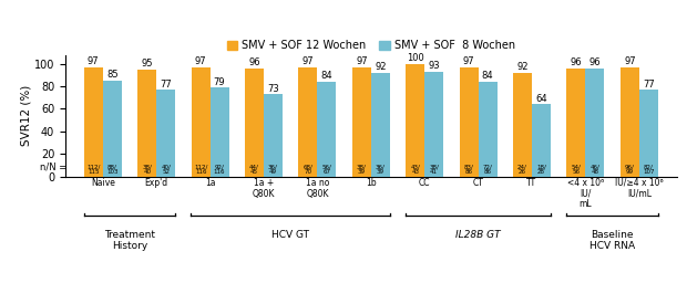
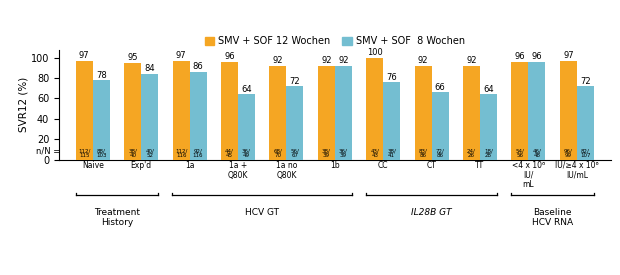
SMV + SOF 8 Wochen/Naive: 85 -> 78
SMV + SOF 8 Wochen/Exp'd: 77 -> 84
SMV + SOF 8 Wochen/1a: 79 -> 86
SMV + SOF 8 Wochen/1a + Q80K: 73 -> 64
SMV + SOF 12 Wochen/1a no Q80K: 97 -> 92
SMV + SOF 8 Wochen/1a no Q80K: 84 -> 72
SMV + SOF 12 Wochen/1b: 97 -> 92
SMV + SOF 8 Wochen/CC: 93 -> 76
SMV + SOF 12 Wochen/CT: 97 -> 92
SMV + SOF 8 Wochen/CT: 84 -> 66
SMV + SOF 8 Wochen/IU/≥4 x 10⁶ IU/mL: 77 -> 72
